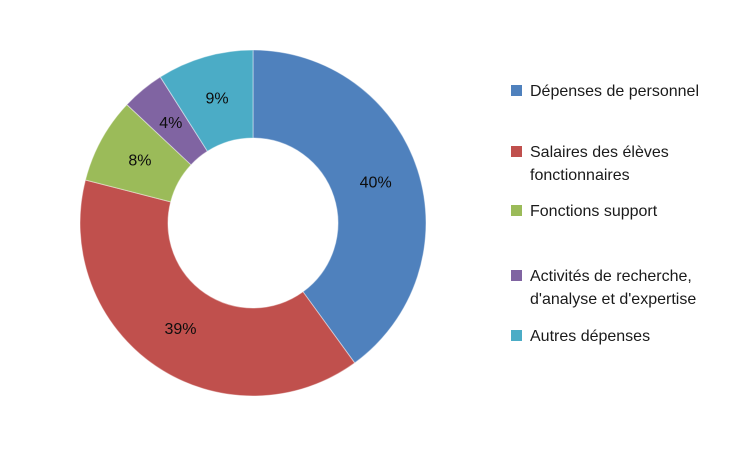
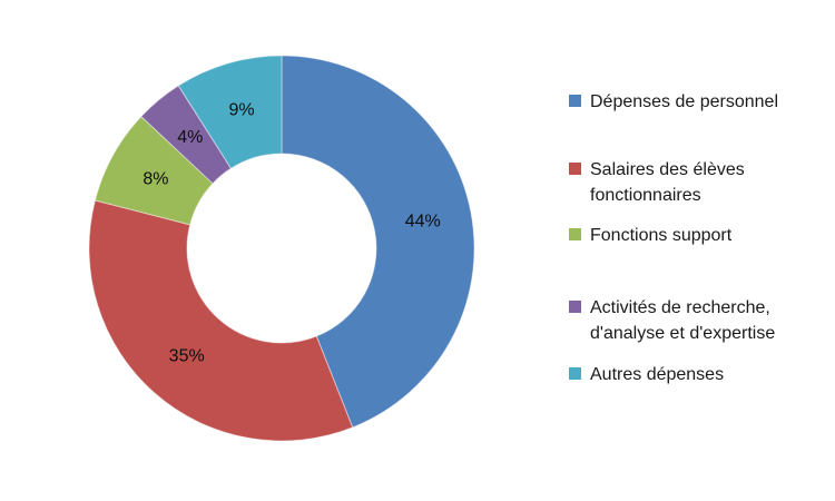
Dépenses de personnel: 40% -> 44%
Salaires des élèves fonctionnaires: 39% -> 35%
